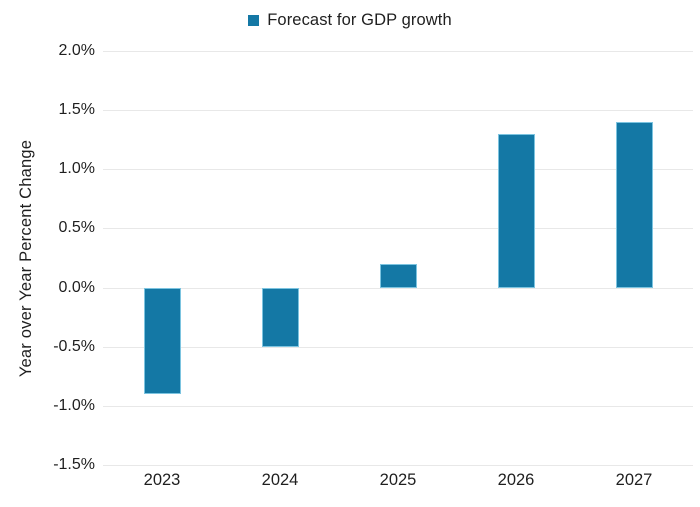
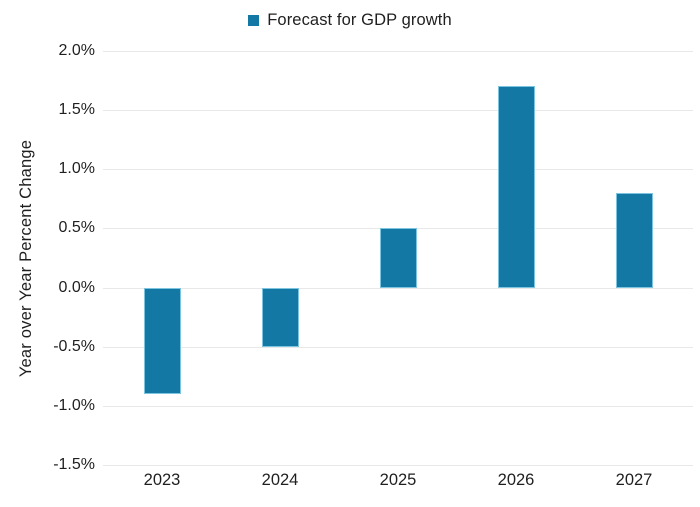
2025: 0.2% -> 0.5%
2026: 1.3% -> 1.7%
2027: 1.4% -> 0.8%
